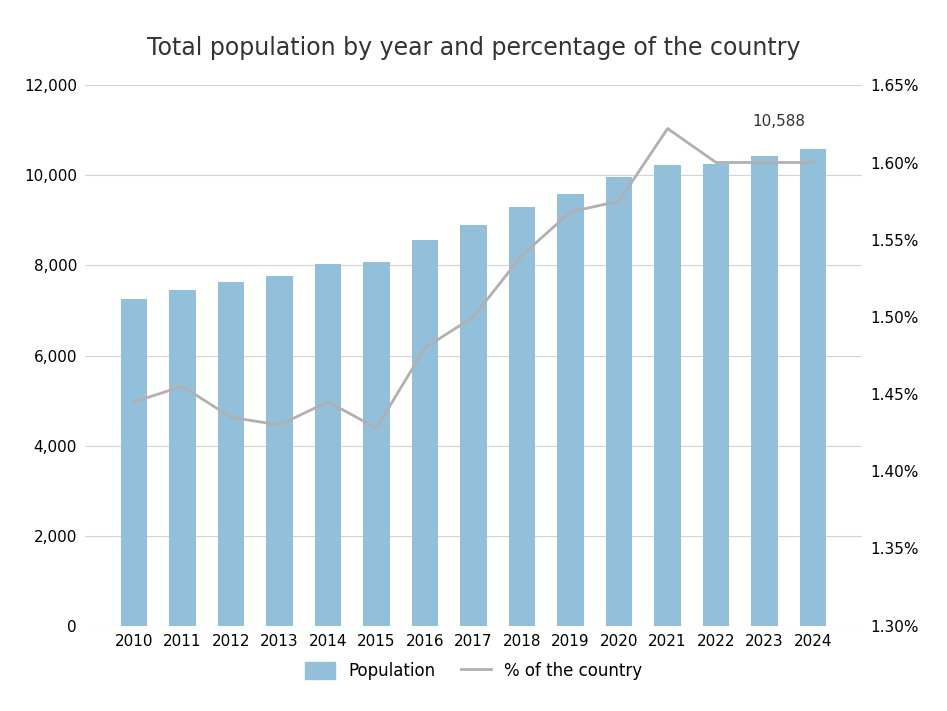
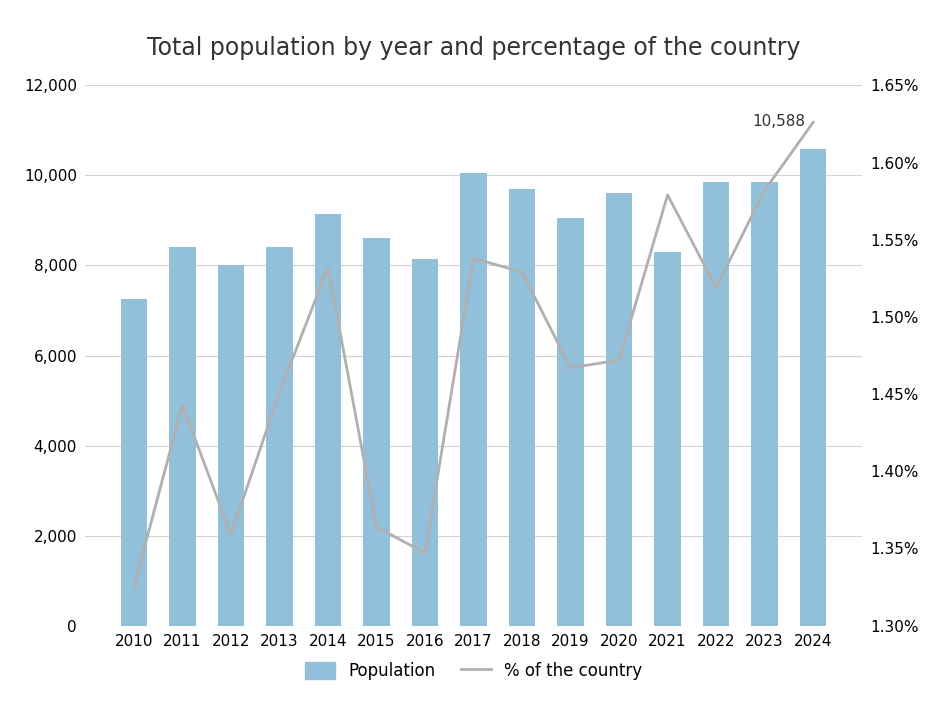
% of the country/2010: 1.445% -> 1.325%
Population/2011: 7,450 -> 8,400
% of the country/2011: 1.455% -> 1.443%
Population/2012: 7,630 -> 8,000
% of the country/2012: 1.435% -> 1.359%
Population/2013: 7,770 -> 8,400
% of the country/2013: 1.430% -> 1.451%
Population/2014: 8,030 -> 9,150
% of the country/2014: 1.445% -> 1.532%
Population/2015: 8,070 -> 8,600
% of the country/2015: 1.428% -> 1.364%
Population/2016: 8,570 -> 8,150
% of the country/2016: 1.480% -> 1.347%
Population/2017: 8,890 -> 10,050
% of the country/2017: 1.500% -> 1.538%
Population/2018: 9,290 -> 9,700
% of the country/2018: 1.540% -> 1.529%
Population/2019: 9,590 -> 9,050
% of the country/2019: 1.568% -> 1.467%
Population/2020: 9,970 -> 9,600
% of the country/2020: 1.575% -> 1.472%
Population/2021: 10,240 -> 8,300
% of the country/2021: 1.622% -> 1.579%
Population/2022: 10,250 -> 9,850
% of the country/2022: 1.600% -> 1.519%
Population/2023: 10,440 -> 9,850
% of the country/2023: 1.600% -> 1.582%
% of the country/2024: 1.600% -> 1.626%
